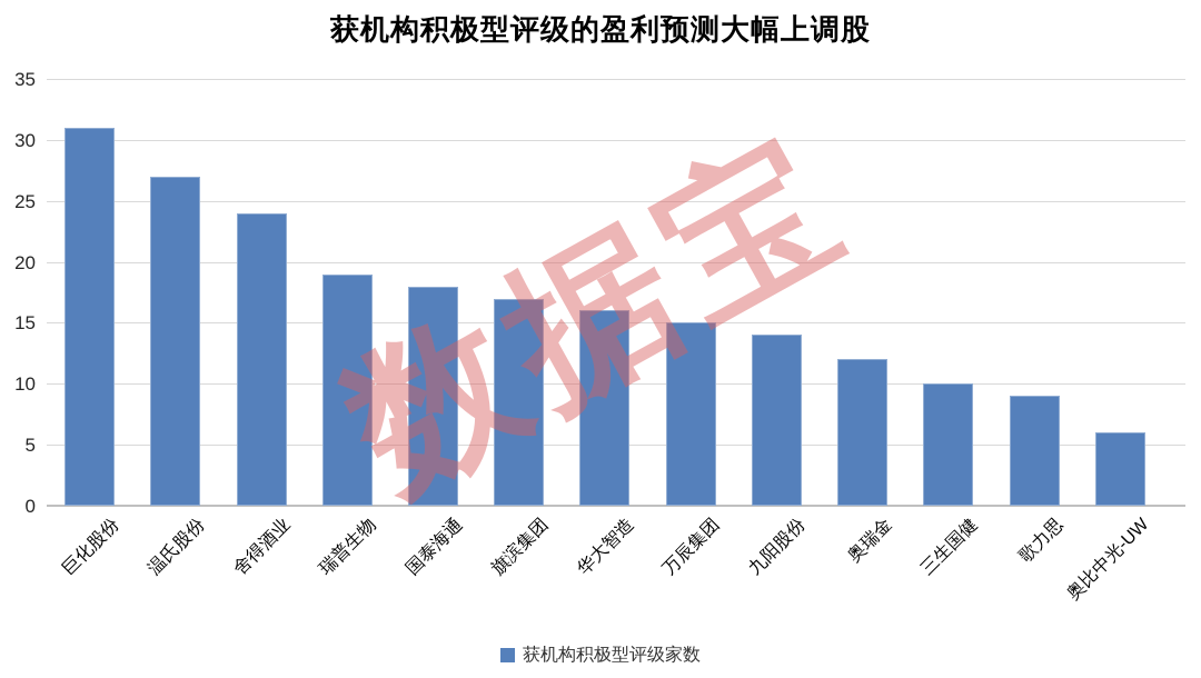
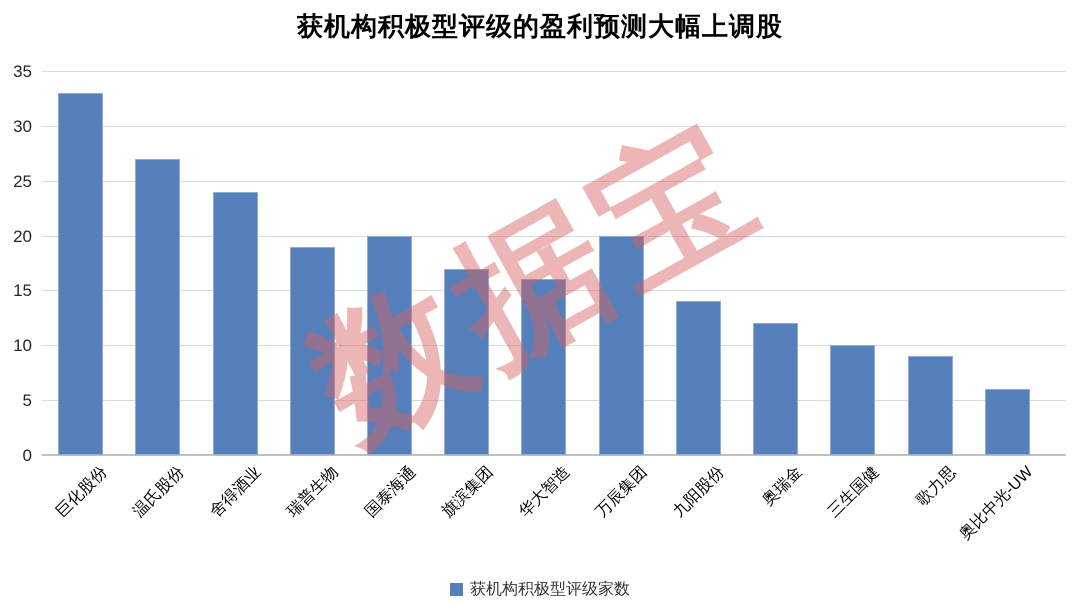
巨化股份: 31 -> 33
国泰海通: 18 -> 20
万辰集团: 15 -> 20
